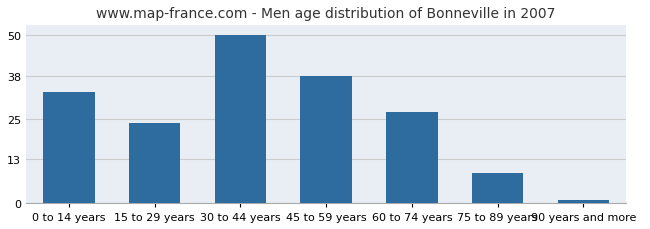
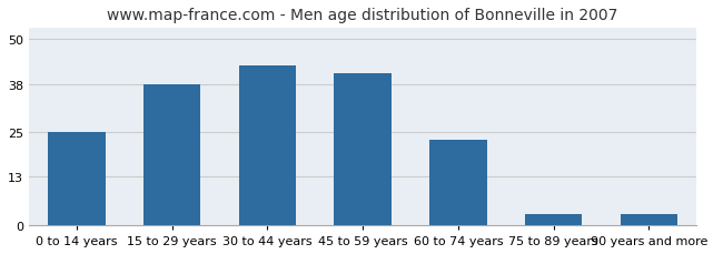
0 to 14 years: 33 -> 25
15 to 29 years: 24 -> 38
30 to 44 years: 50 -> 43
45 to 59 years: 38 -> 41
60 to 74 years: 27 -> 23
75 to 89 years: 9 -> 3
90 years and more: 1 -> 3
